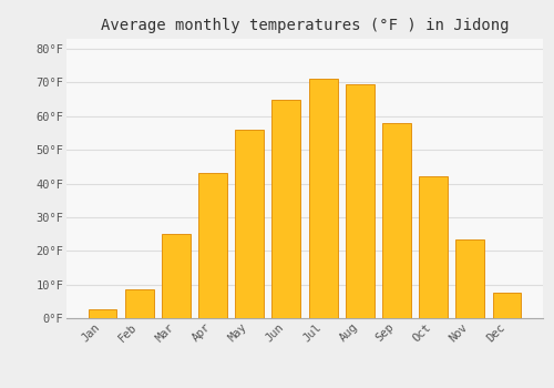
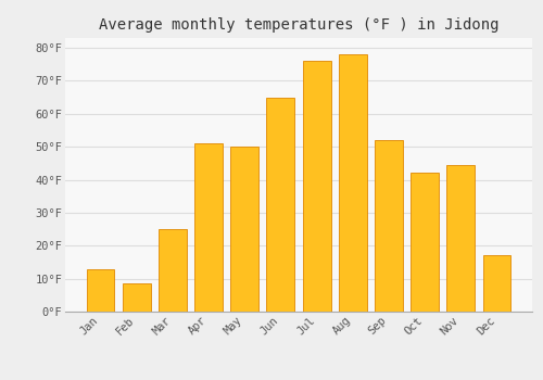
Jan: 2.5°F -> 13.0°F
Apr: 43.0°F -> 51.0°F
May: 56.0°F -> 50.0°F
Jul: 71.0°F -> 76.0°F
Aug: 69.5°F -> 78.0°F
Sep: 58.0°F -> 52.0°F
Nov: 23.5°F -> 44.5°F
Dec: 7.5°F -> 17.0°F
